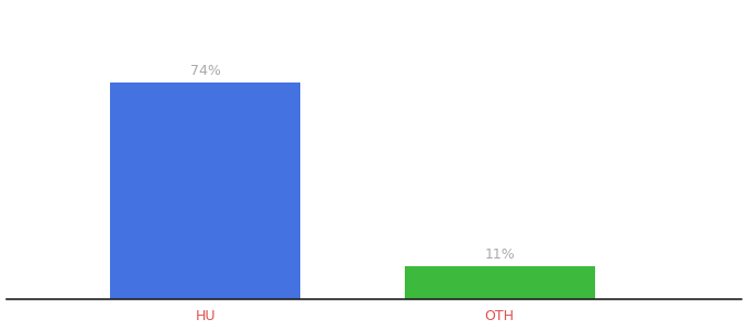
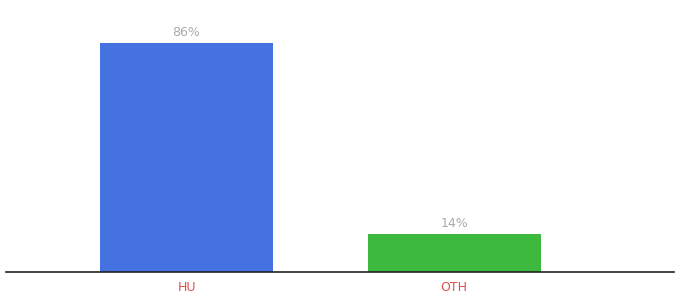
HU: 74% -> 86%
OTH: 11% -> 14%
